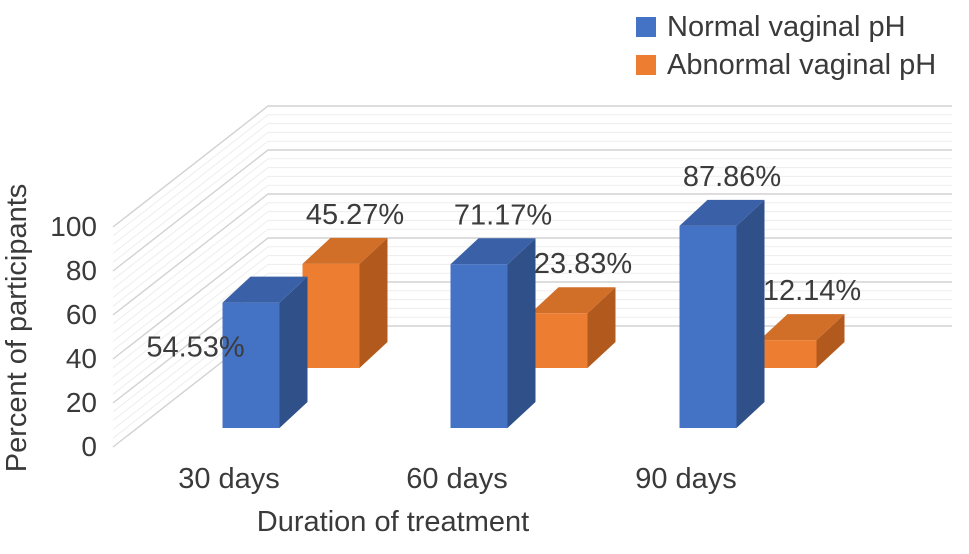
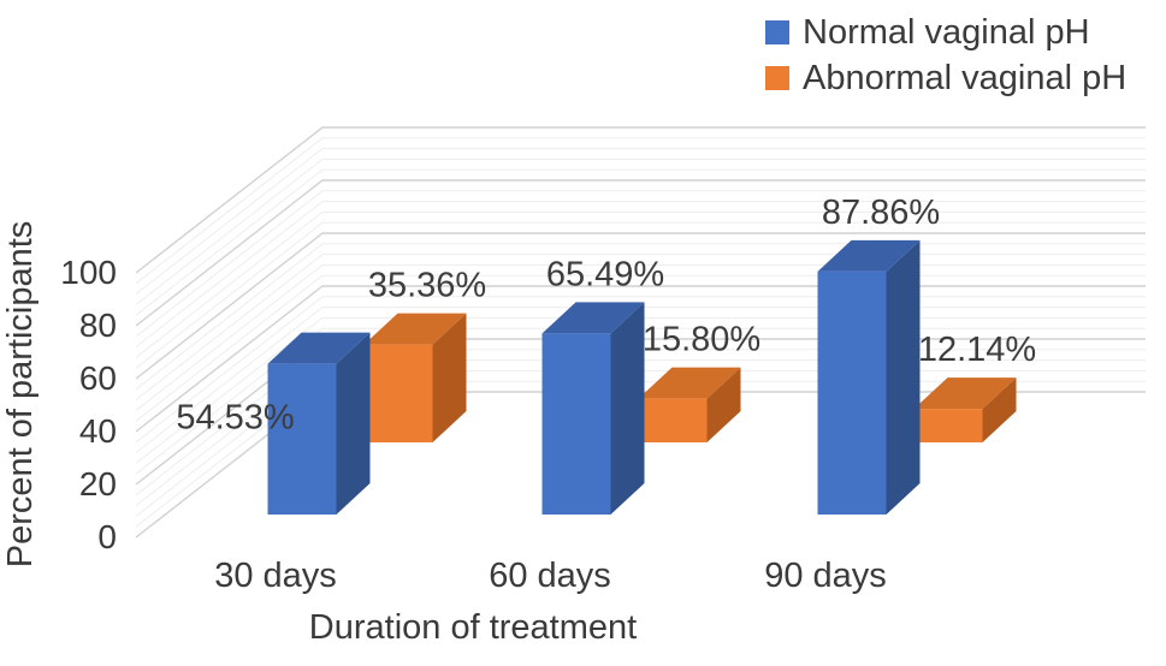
Abnormal vaginal pH/30 days: 45.27% -> 35.36%
Normal vaginal pH/60 days: 71.17% -> 65.49%
Abnormal vaginal pH/60 days: 23.83% -> 15.80%
